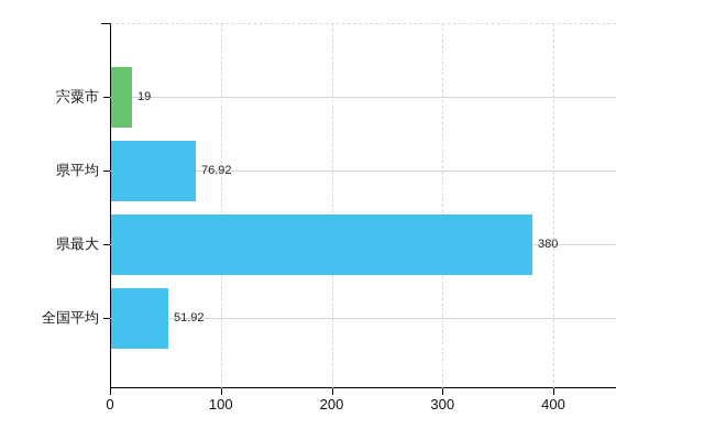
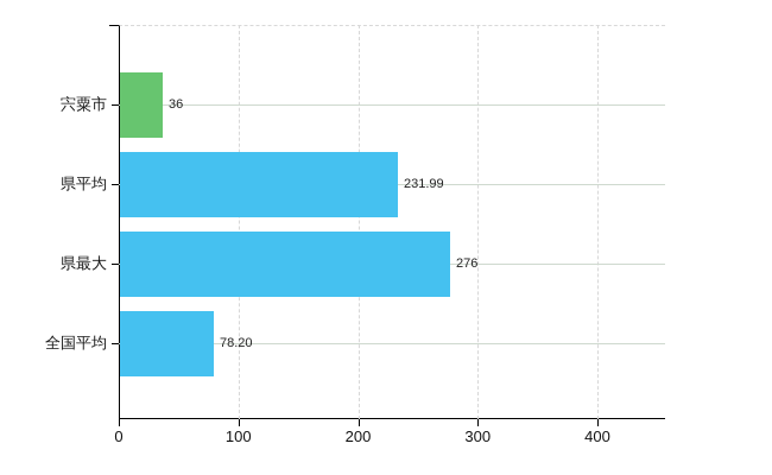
宍粟市: 19 -> 36
県平均: 76.92 -> 231.99
県最大: 380 -> 276
全国平均: 51.92 -> 78.20
